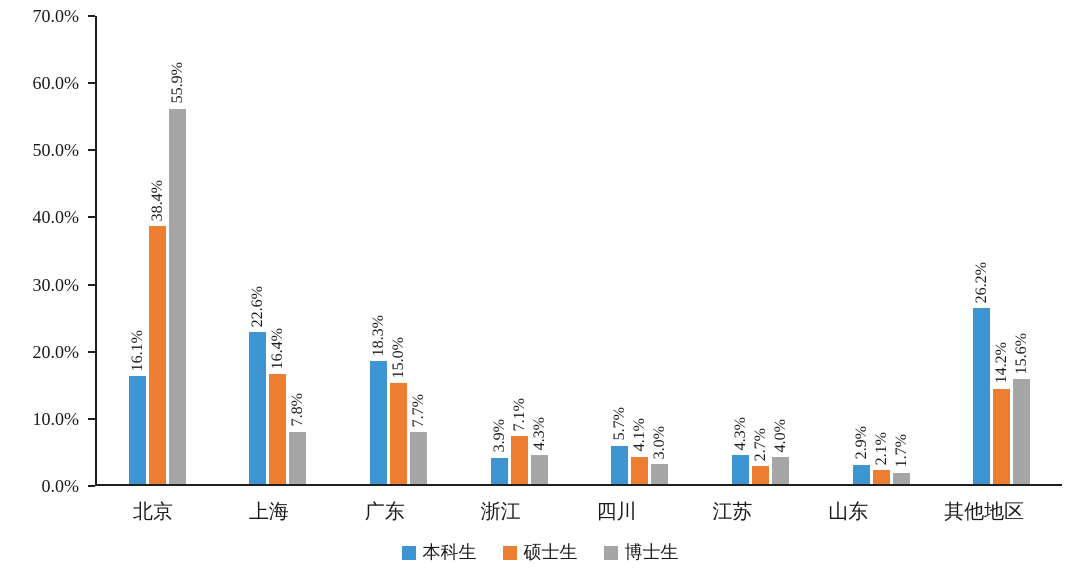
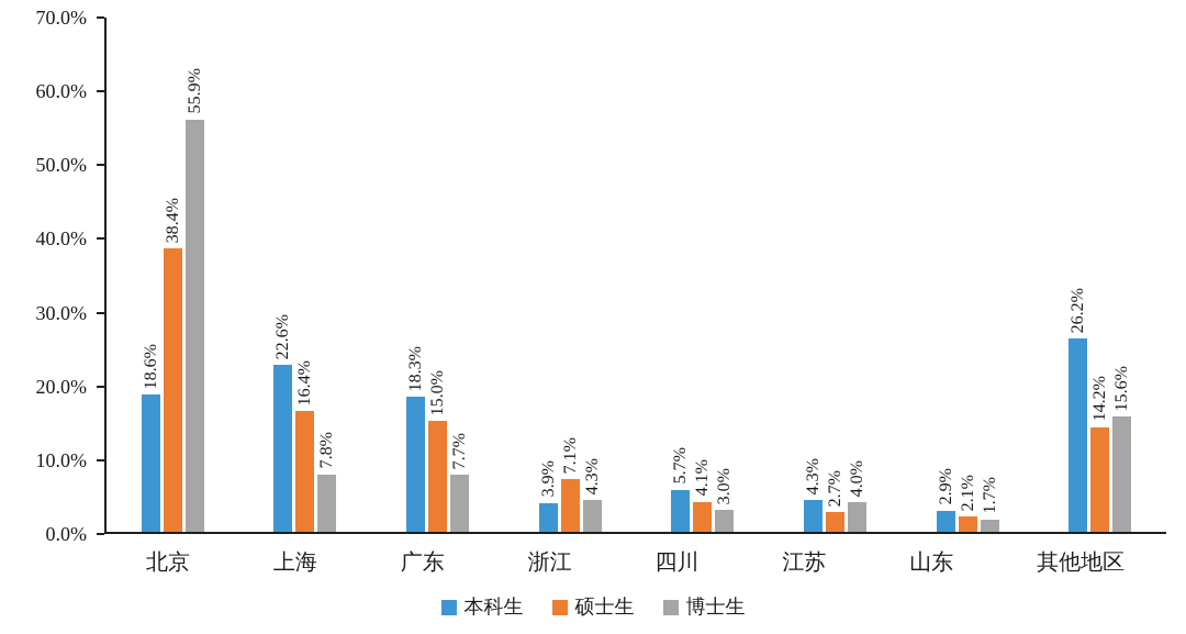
本科生/北京: 16.1% -> 18.6%
